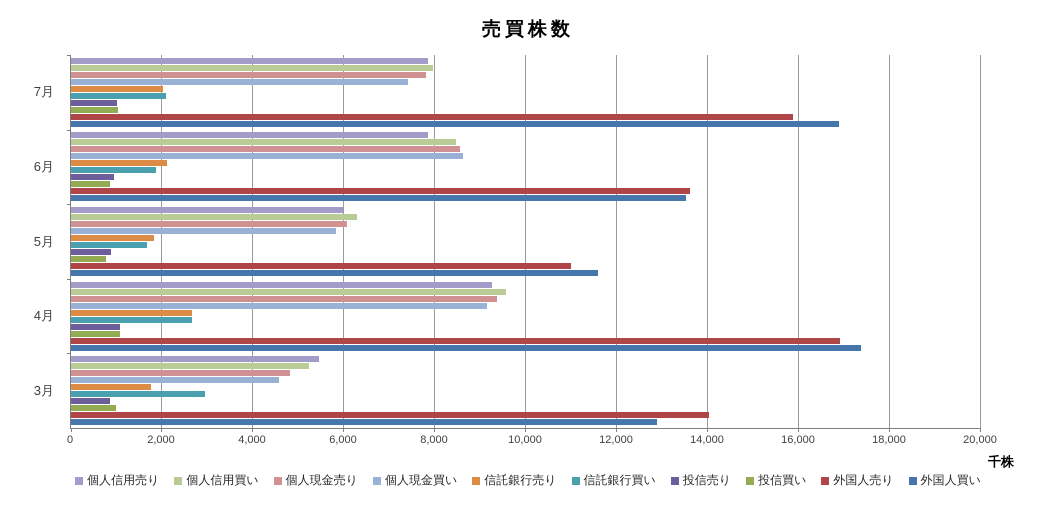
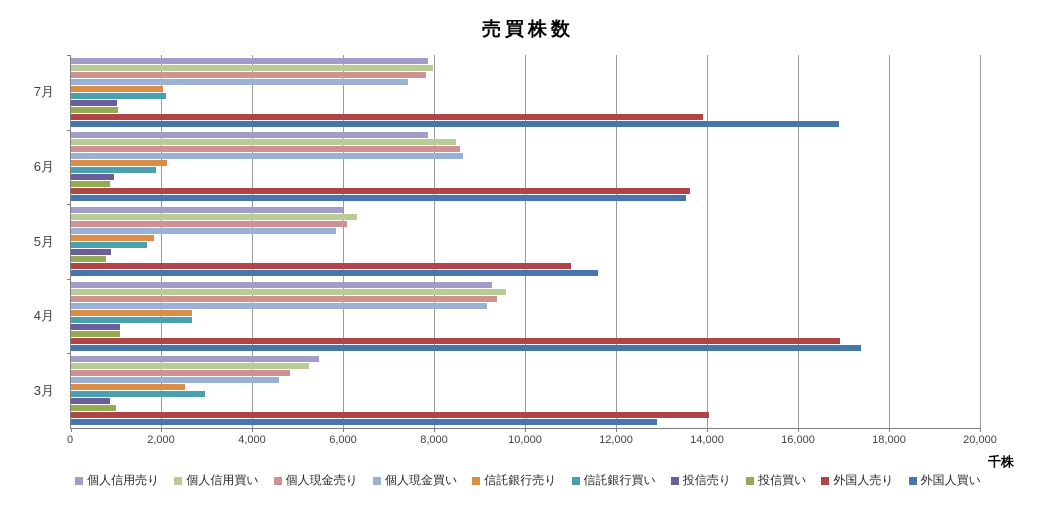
外国人売り/7月: 15900 -> 13900
信託銀行売り/3月: 1800 -> 2500
